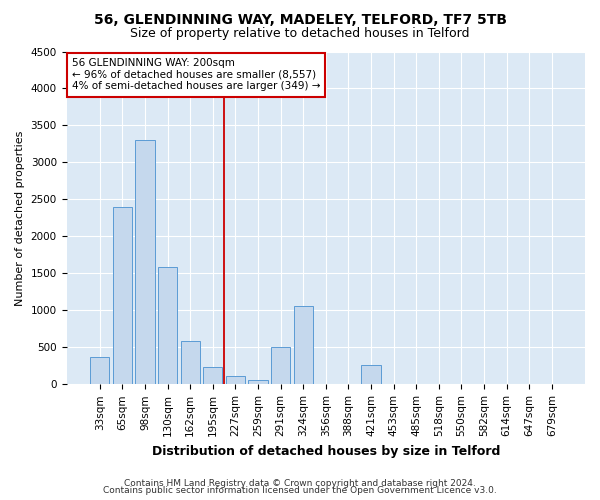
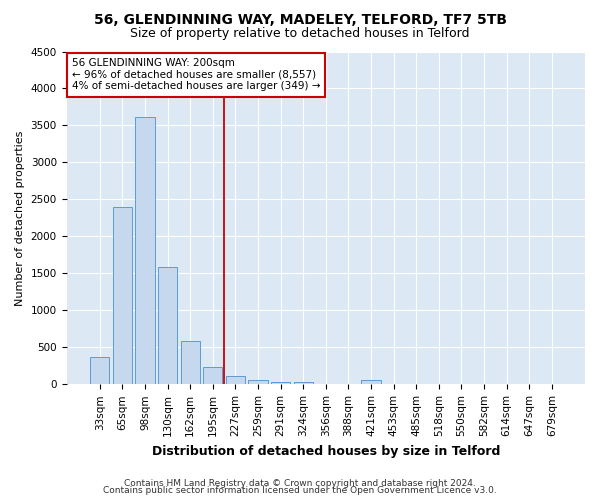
98sqm: 3300 -> 3620
291sqm: 500 -> 40
324sqm: 1060 -> 40
421sqm: 260 -> 60
